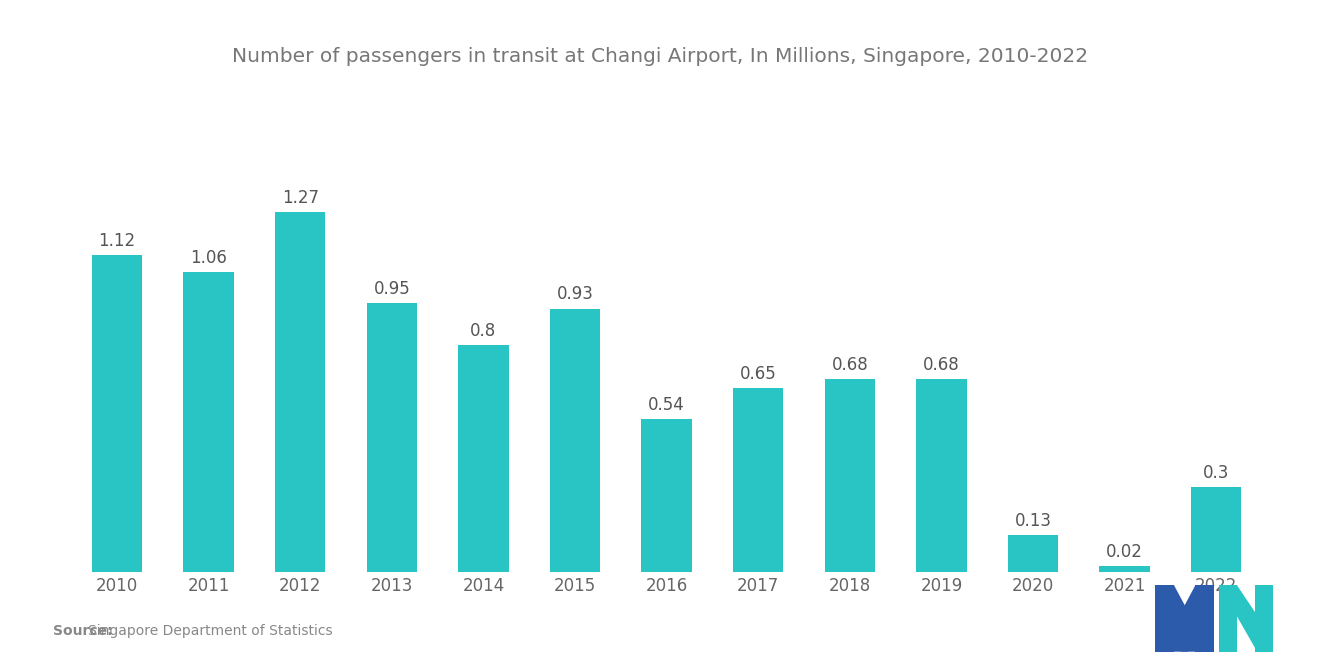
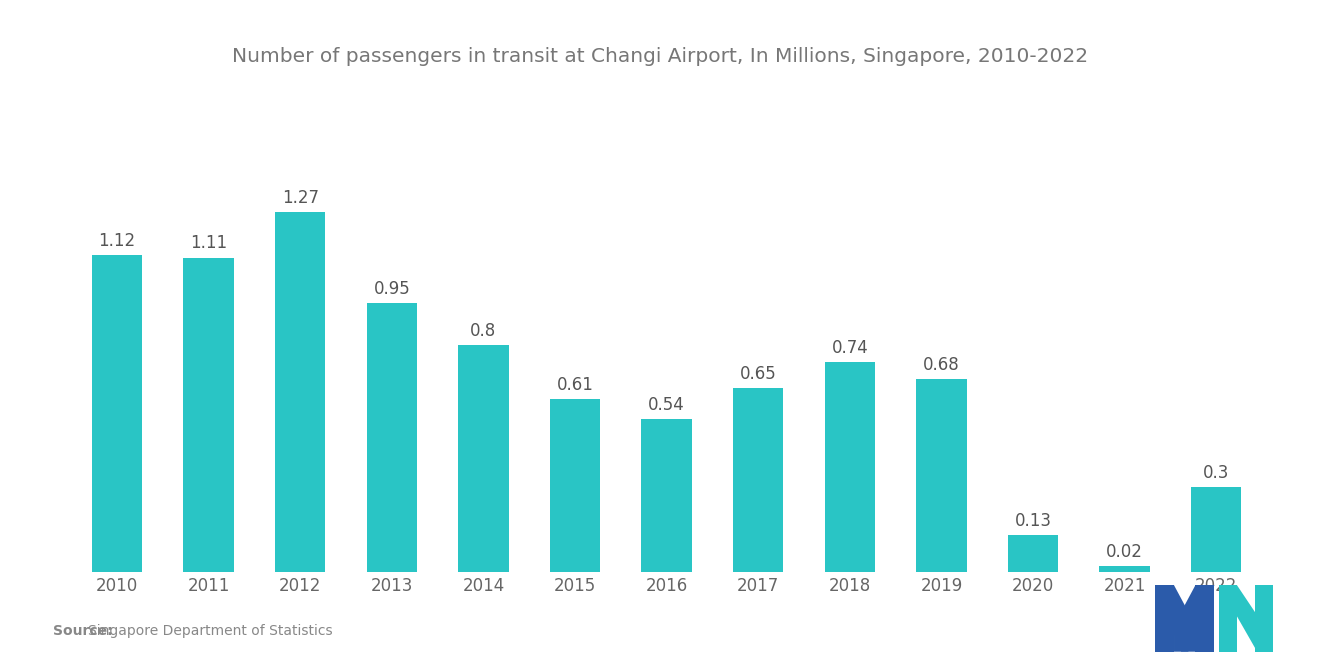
2011: 1.06 -> 1.11
2015: 0.93 -> 0.61
2018: 0.68 -> 0.74
